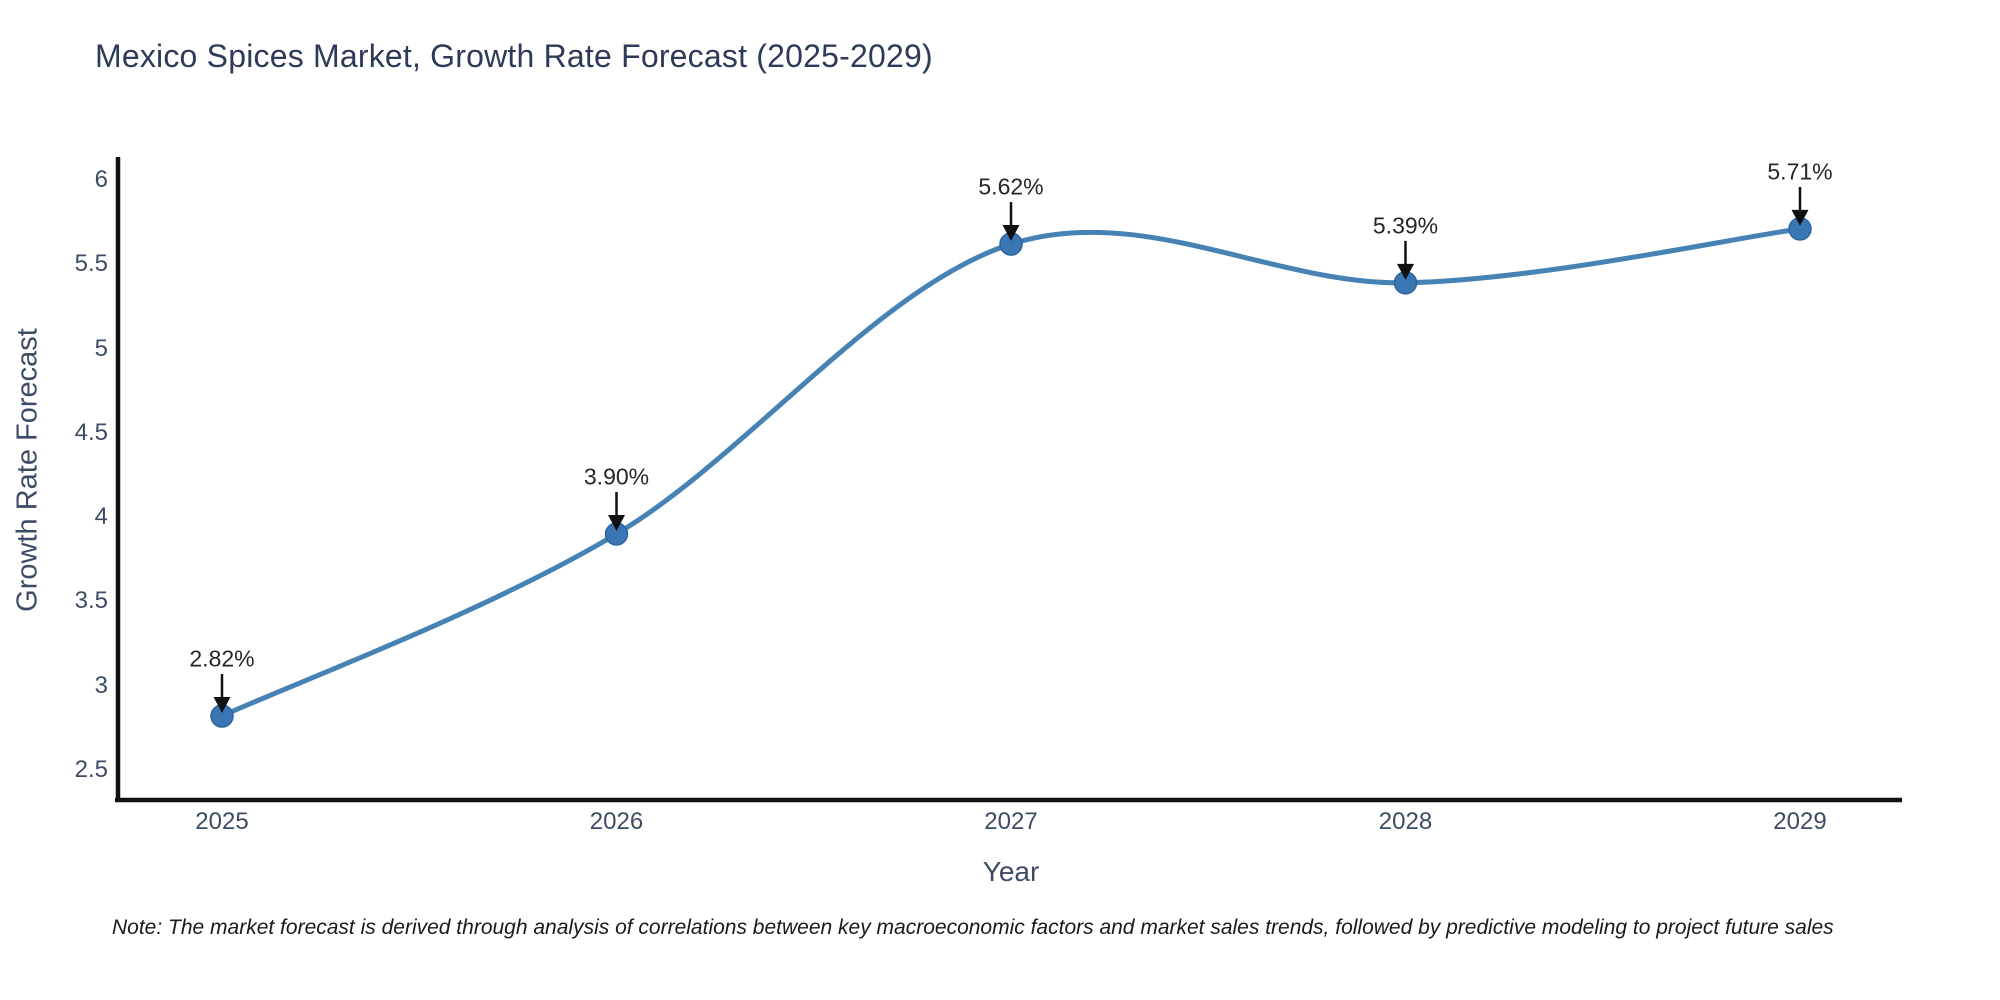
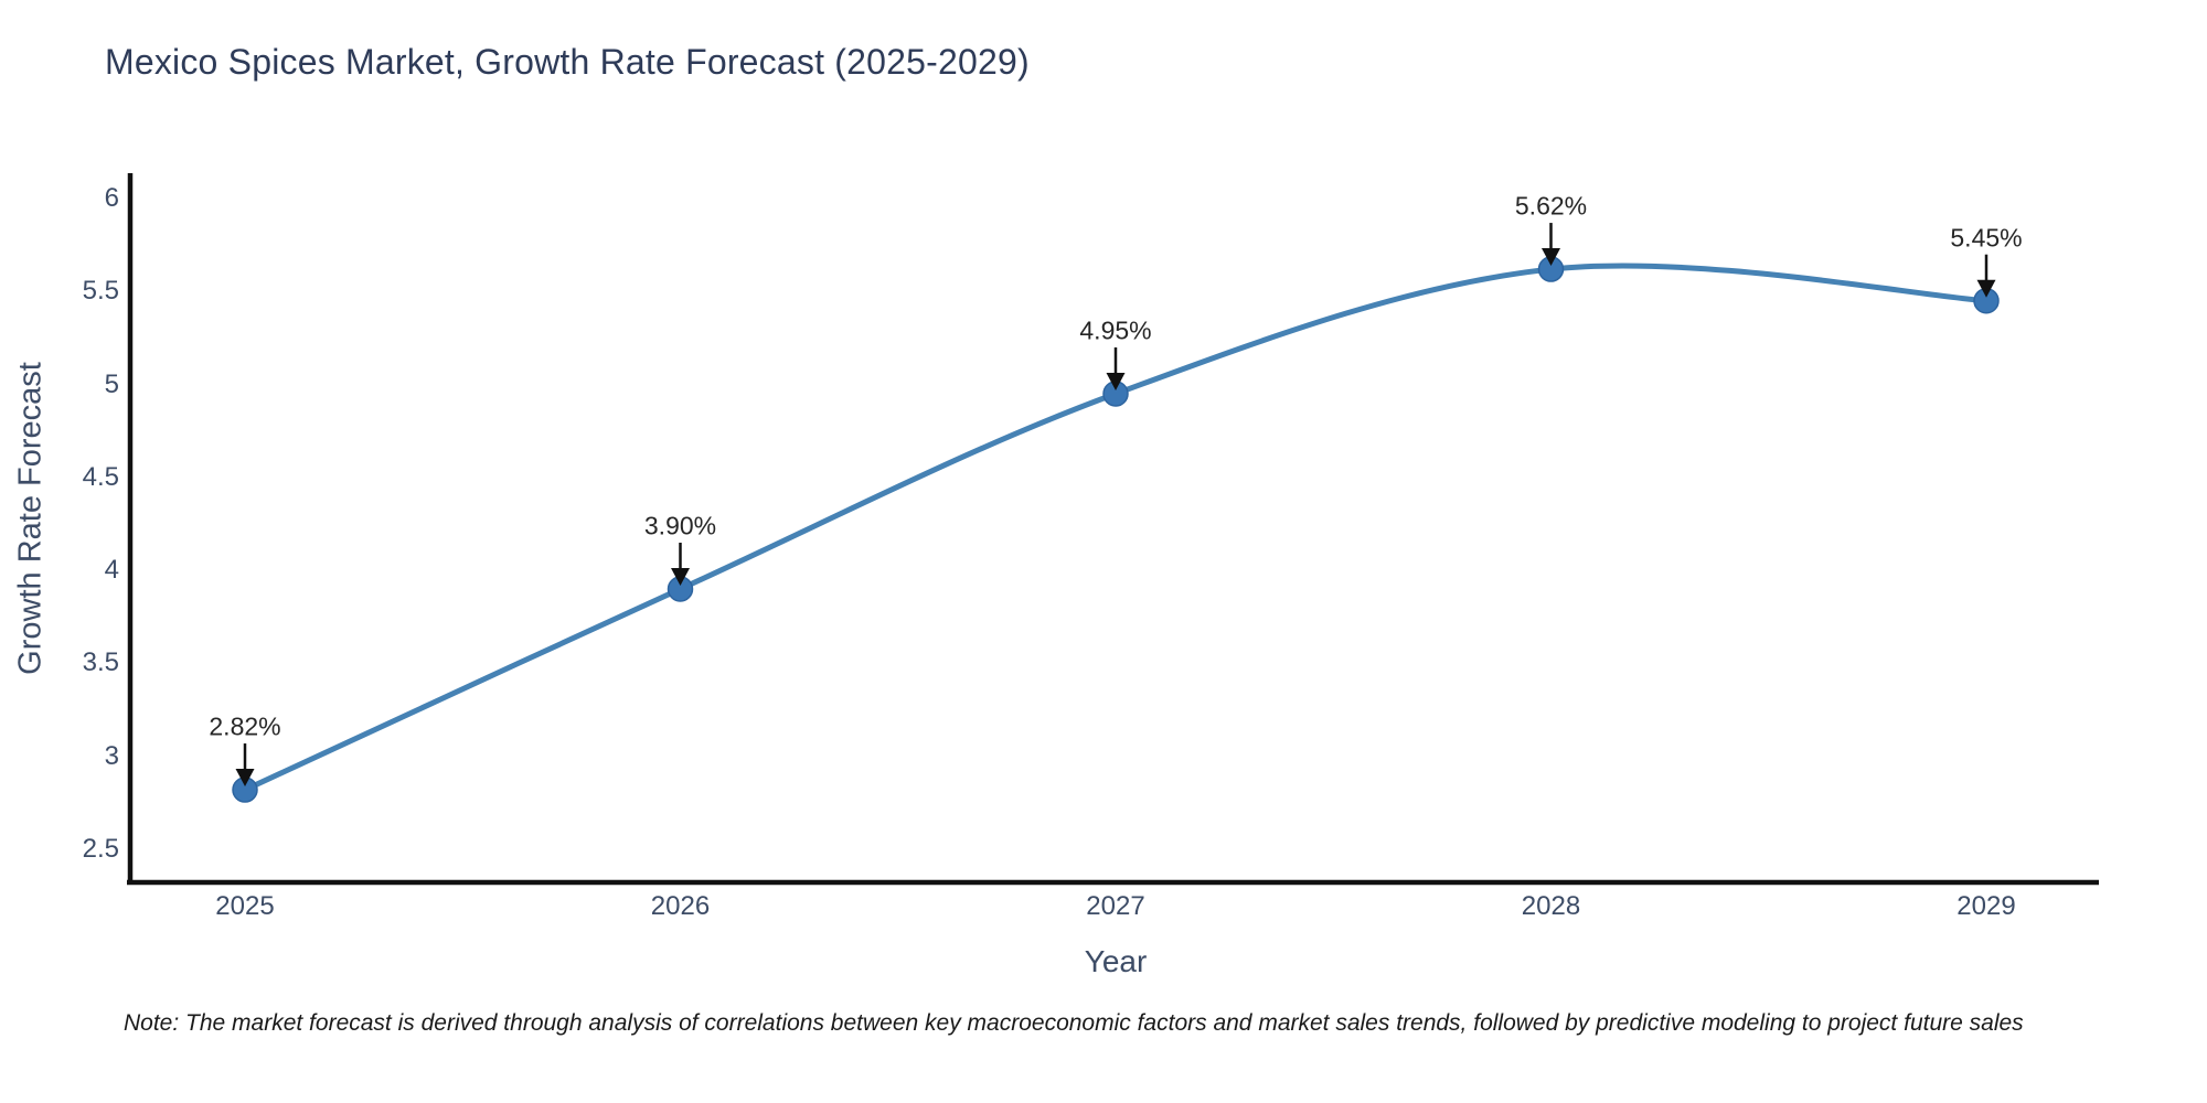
2027: 5.62% -> 4.95%
2028: 5.39% -> 5.62%
2029: 5.71% -> 5.45%
